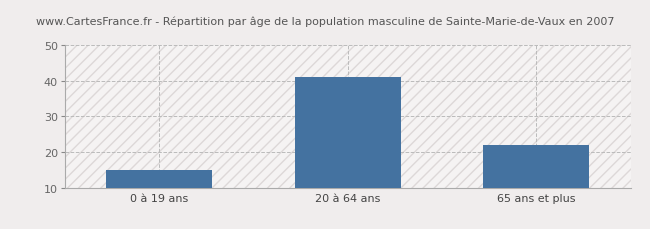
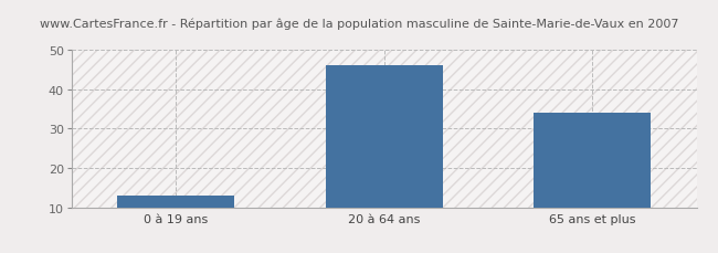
0 à 19 ans: 15 -> 13
20 à 64 ans: 41 -> 46
65 ans et plus: 22 -> 34
